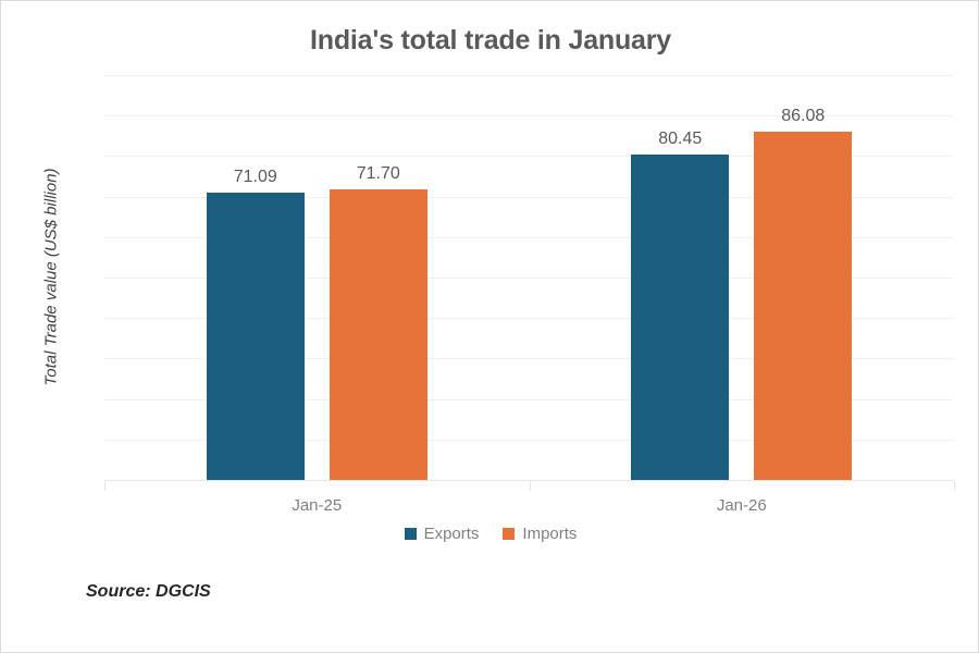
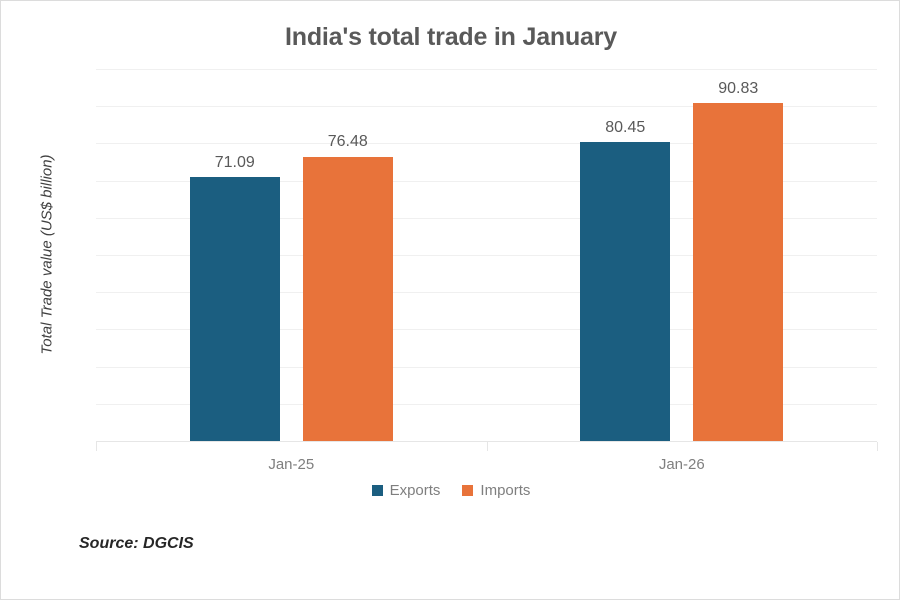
Imports/Jan-25: 71.70 -> 76.48
Imports/Jan-26: 86.08 -> 90.83
